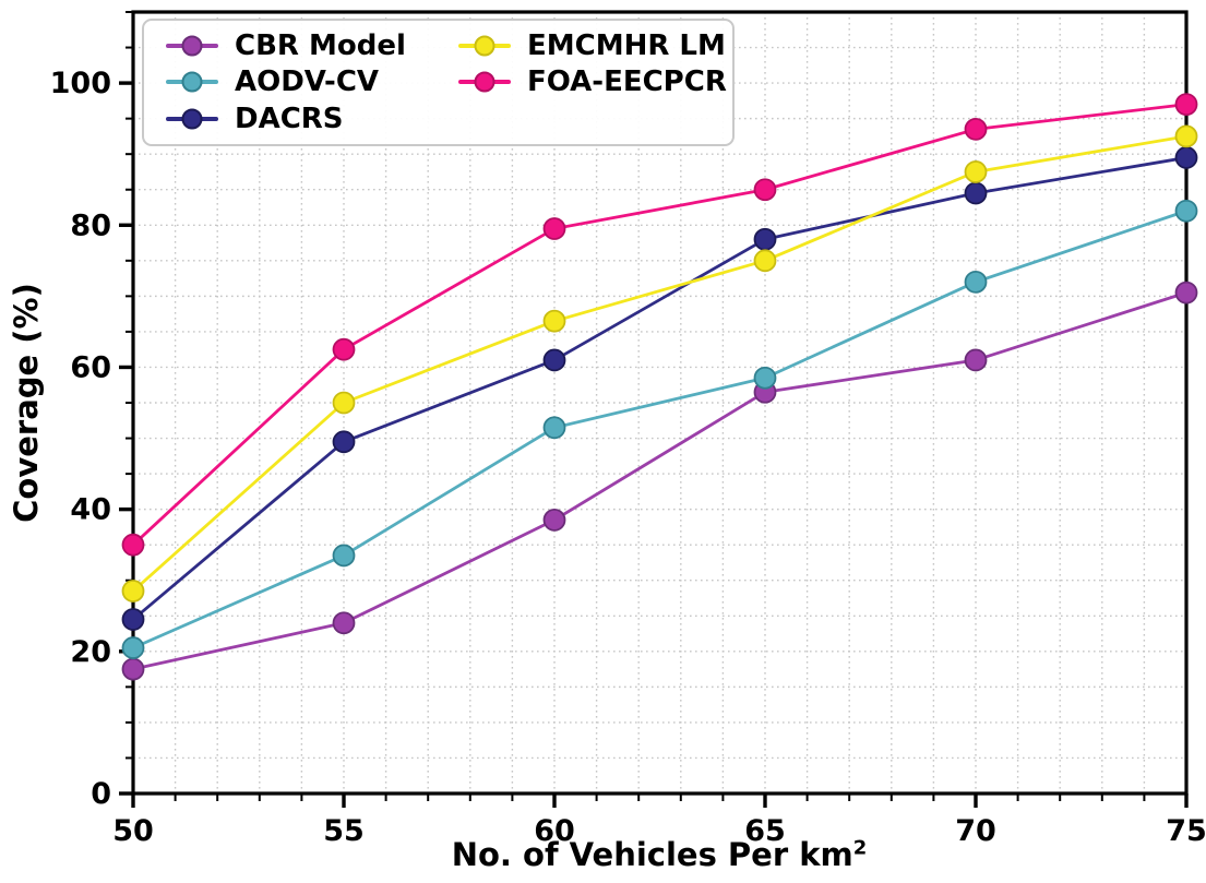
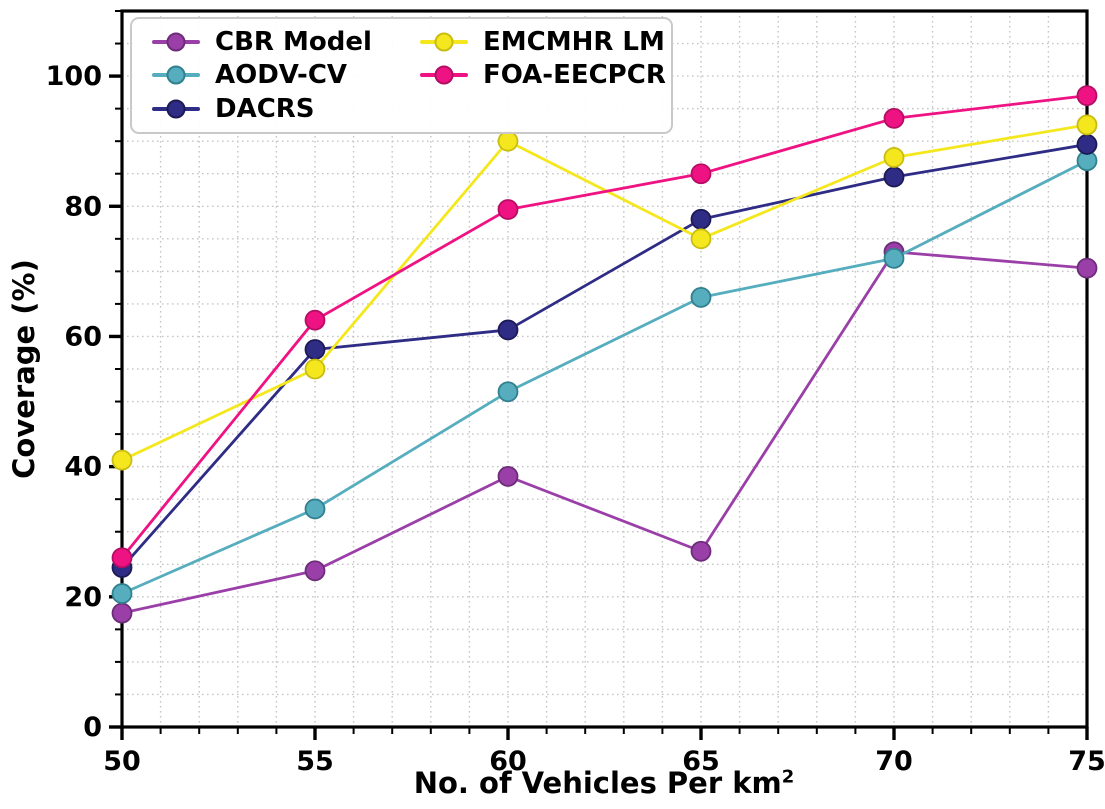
EMCMHR LM/50: 28 -> 41
FOA-EECPCR/50: 35 -> 26
DACRS/55: 50 -> 58
EMCMHR LM/60: 66 -> 90
CBR Model/65: 56 -> 27
AODV-CV/65: 58 -> 66
CBR Model/70: 61 -> 73
AODV-CV/75: 82 -> 87
